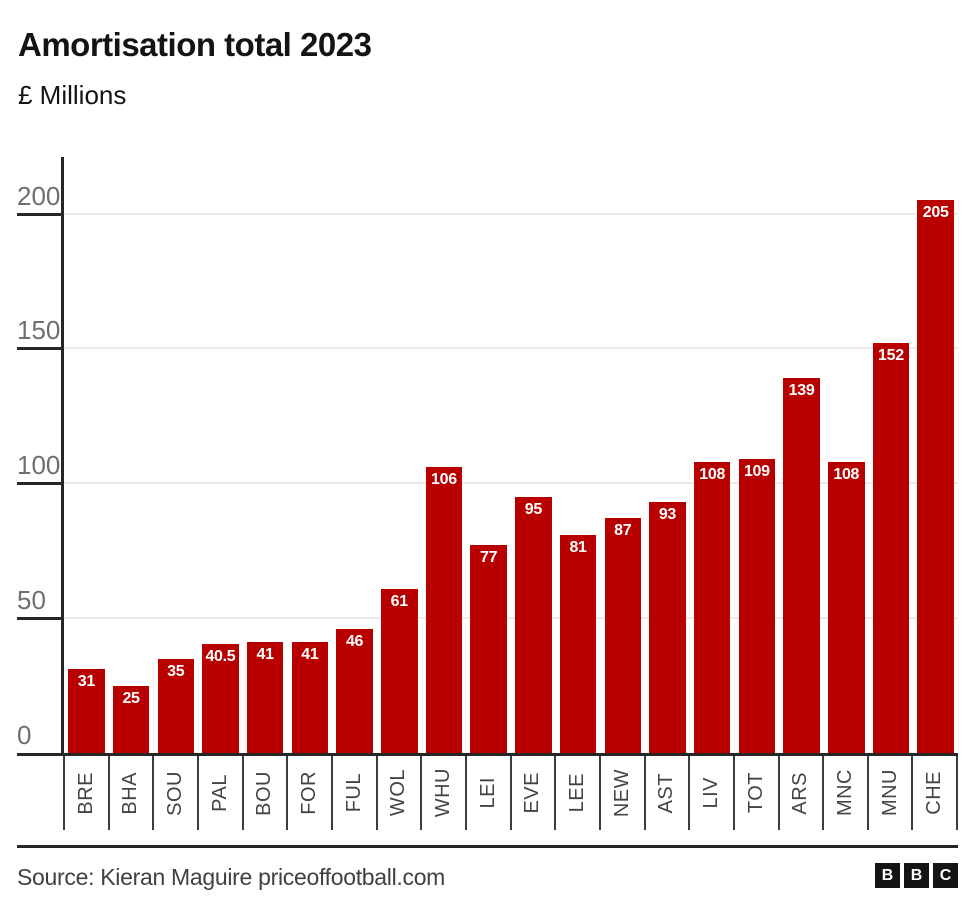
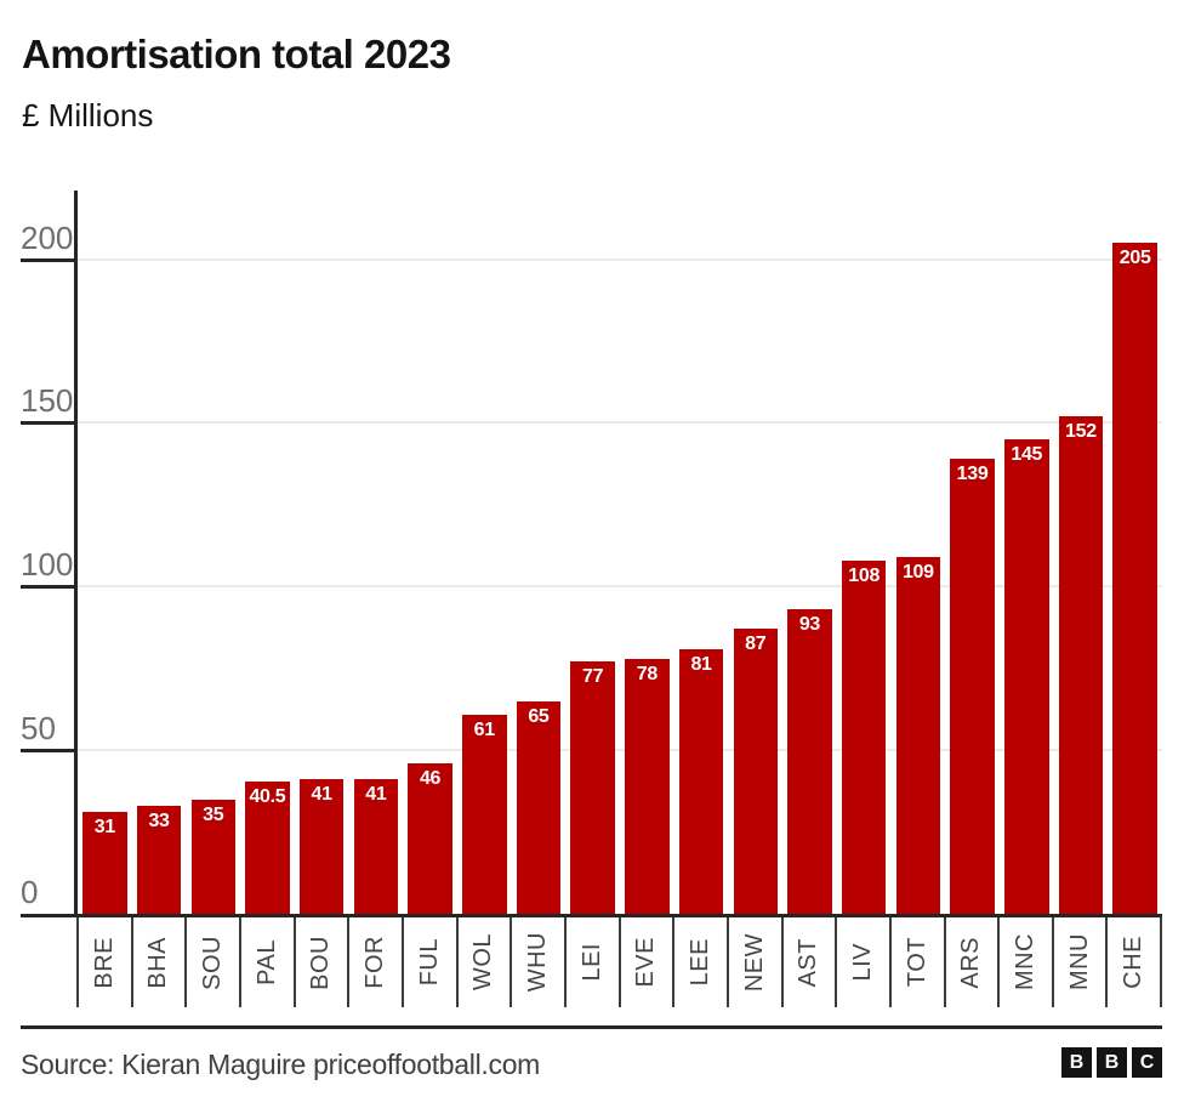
BHA: 25 -> 33
WHU: 106 -> 65
EVE: 95 -> 78
MNC: 108 -> 145
